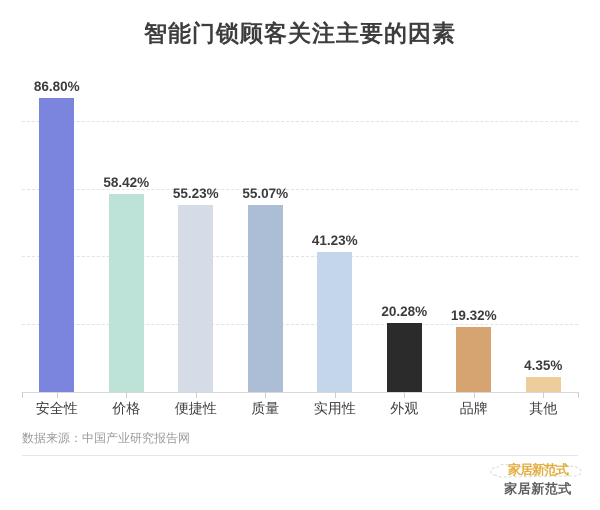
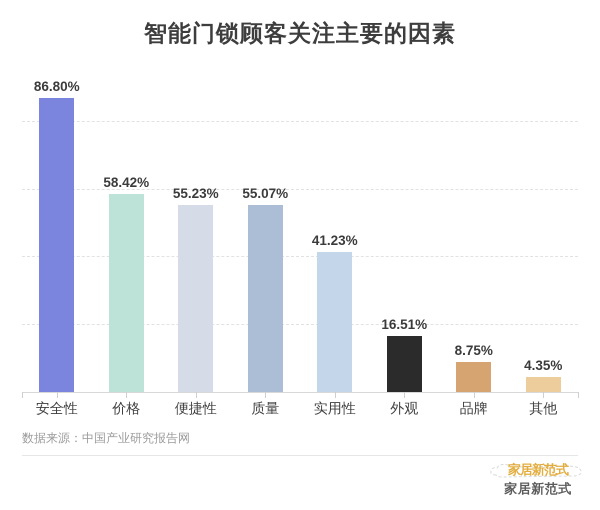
外观: 20.28% -> 16.51%
品牌: 19.32% -> 8.75%
